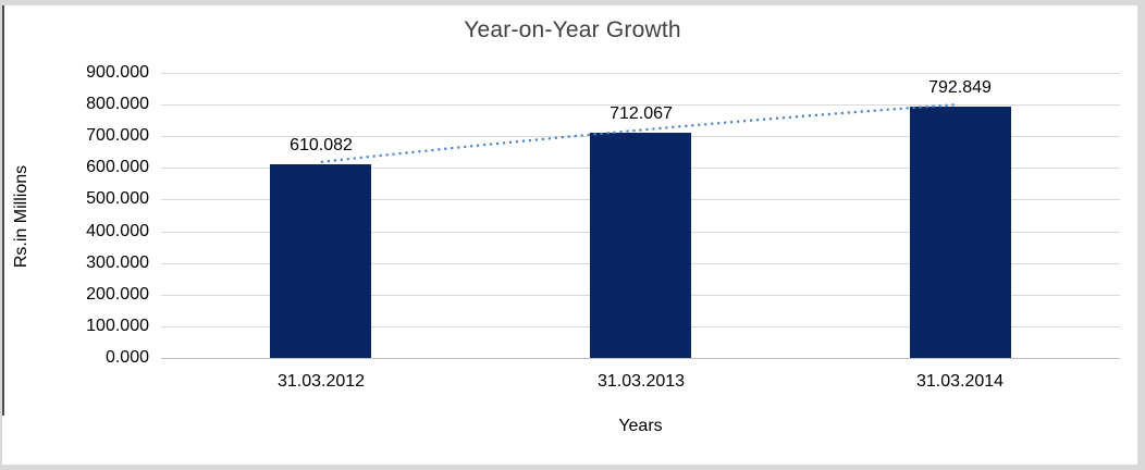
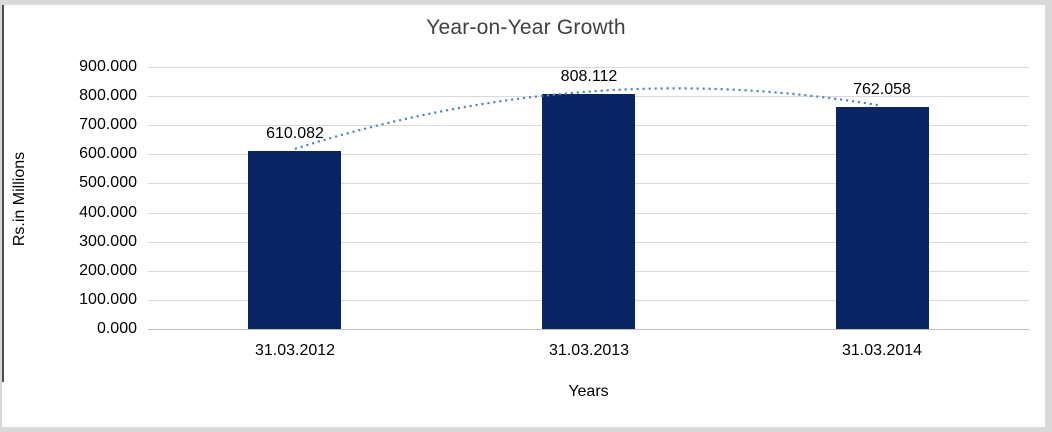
31.03.2013: 712.067 -> 808.112
31.03.2014: 792.849 -> 762.058
